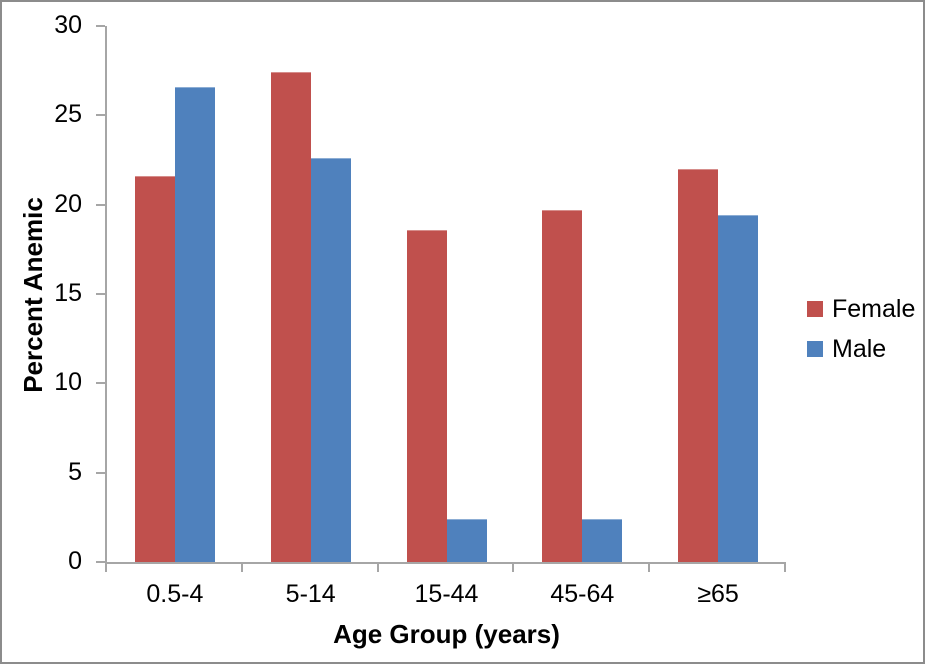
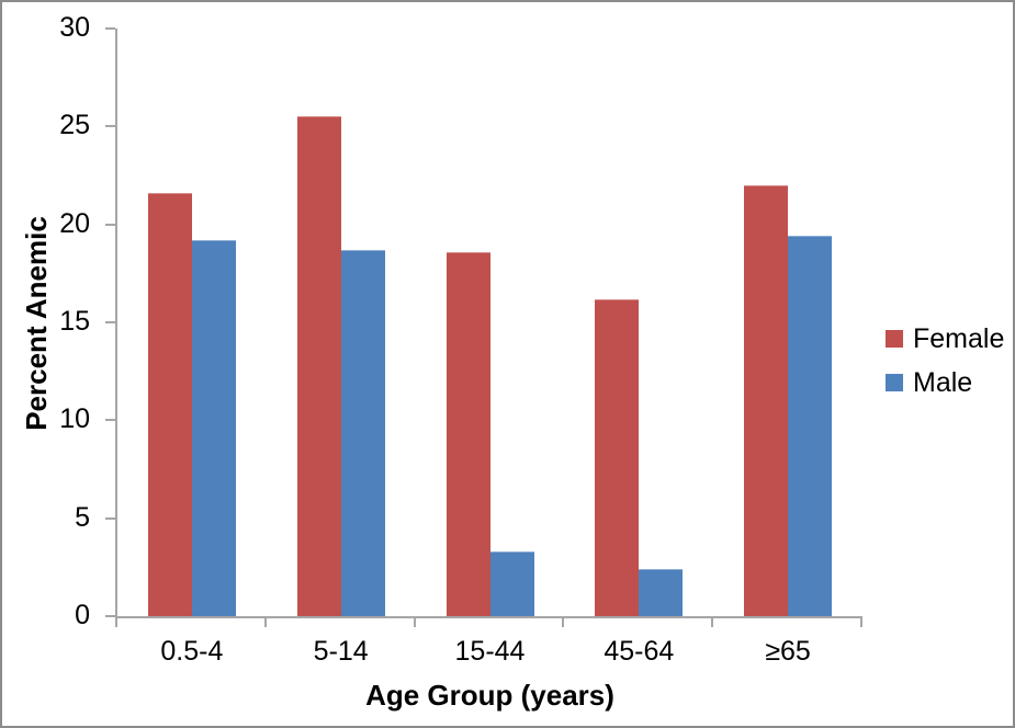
Male/0.5-4: 26.6 -> 19.2
Female/5-14: 27.4 -> 25.5
Male/5-14: 22.6 -> 18.7
Male/15-44: 2.4 -> 3.3
Female/45-64: 19.7 -> 16.2
